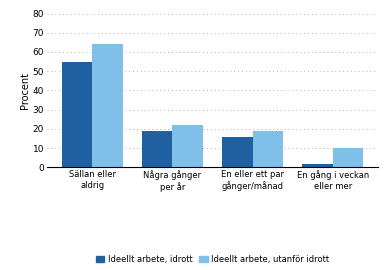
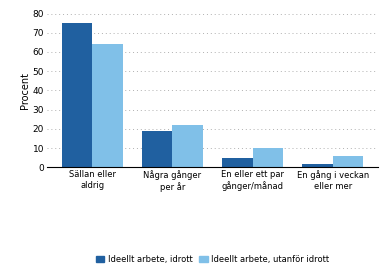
Ideellt arbete, idrott/Sällan eller aldrig: 55 -> 75
Ideellt arbete, idrott/En eller ett par gånger/månad: 16 -> 5
Ideellt arbete, utanför idrott/En eller ett par gånger/månad: 19 -> 10
Ideellt arbete, utanför idrott/En gång i veckan eller mer: 10 -> 6
